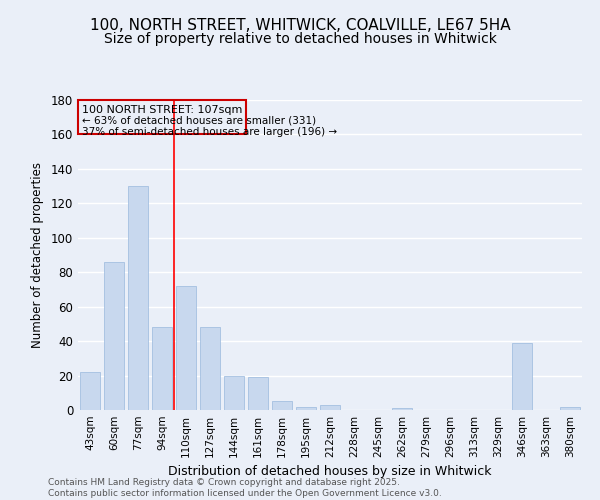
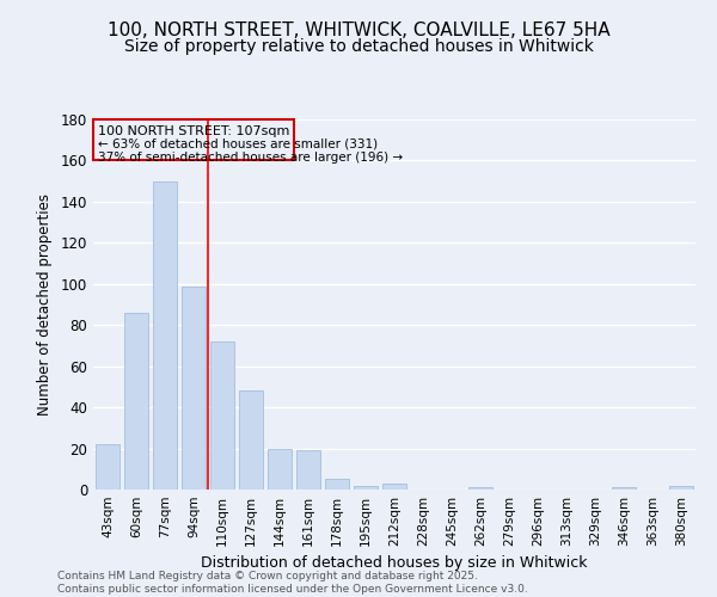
77sqm: 130 -> 150
94sqm: 48 -> 99
346sqm: 39 -> 1
